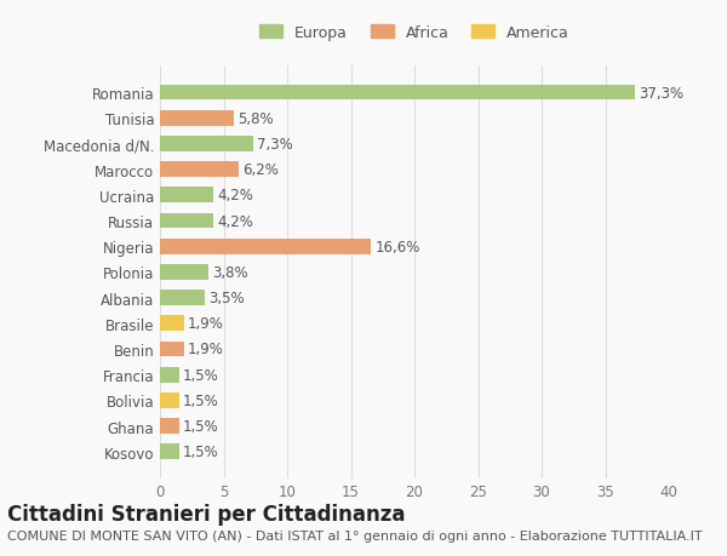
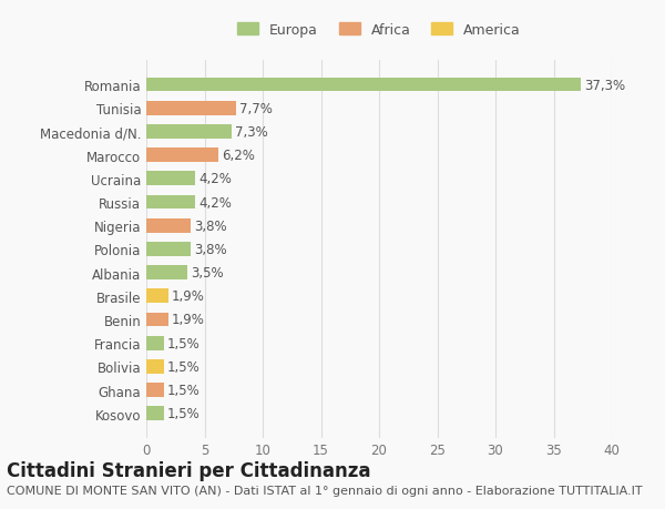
Tunisia: 5,8% -> 7,7%
Nigeria: 16,6% -> 3,8%
